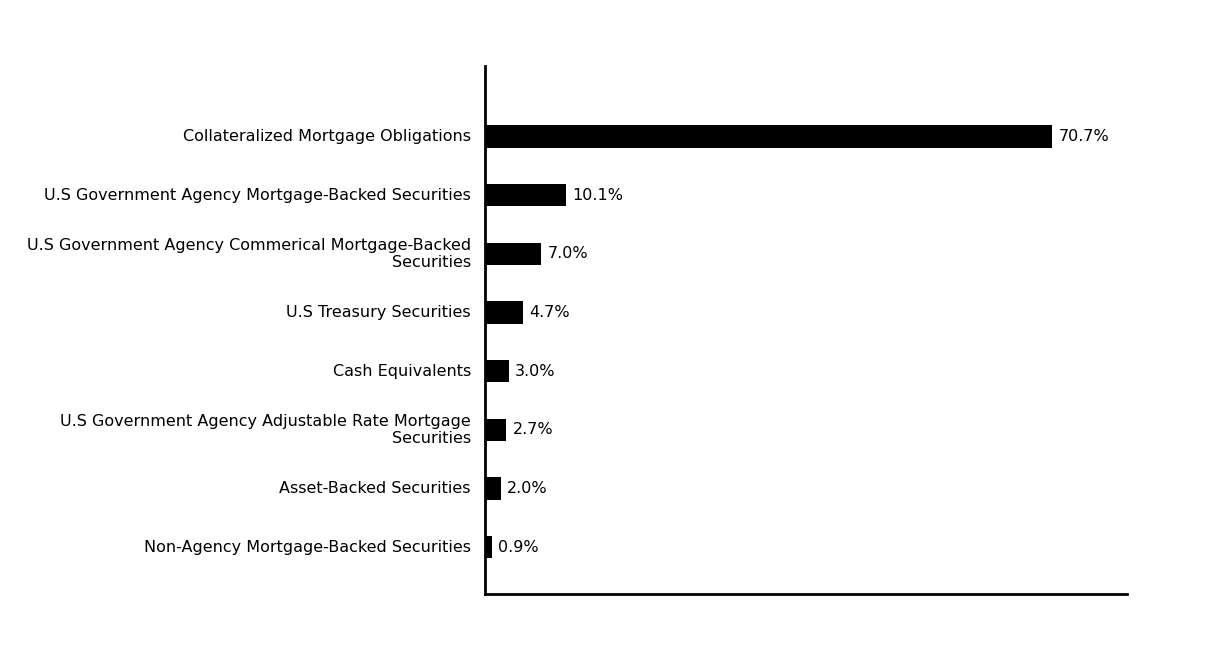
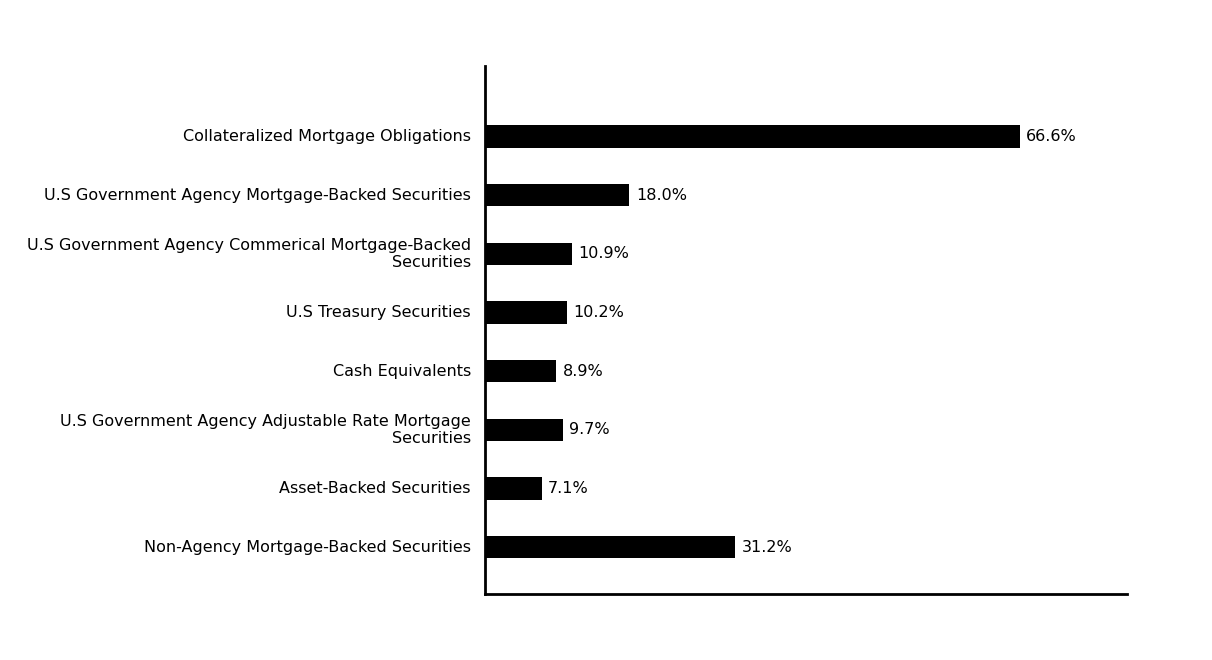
Collateralized Mortgage Obligations: 70.7% -> 66.6%
U.S Government Agency Mortgage-Backed Securities: 10.1% -> 18.0%
U.S Government Agency Commerical Mortgage-Backed Securities: 7.0% -> 10.9%
U.S Treasury Securities: 4.7% -> 10.2%
Cash Equivalents: 3.0% -> 8.9%
U.S Government Agency Adjustable Rate Mortgage Securities: 2.7% -> 9.7%
Asset-Backed Securities: 2.0% -> 7.1%
Non-Agency Mortgage-Backed Securities: 0.9% -> 31.2%
